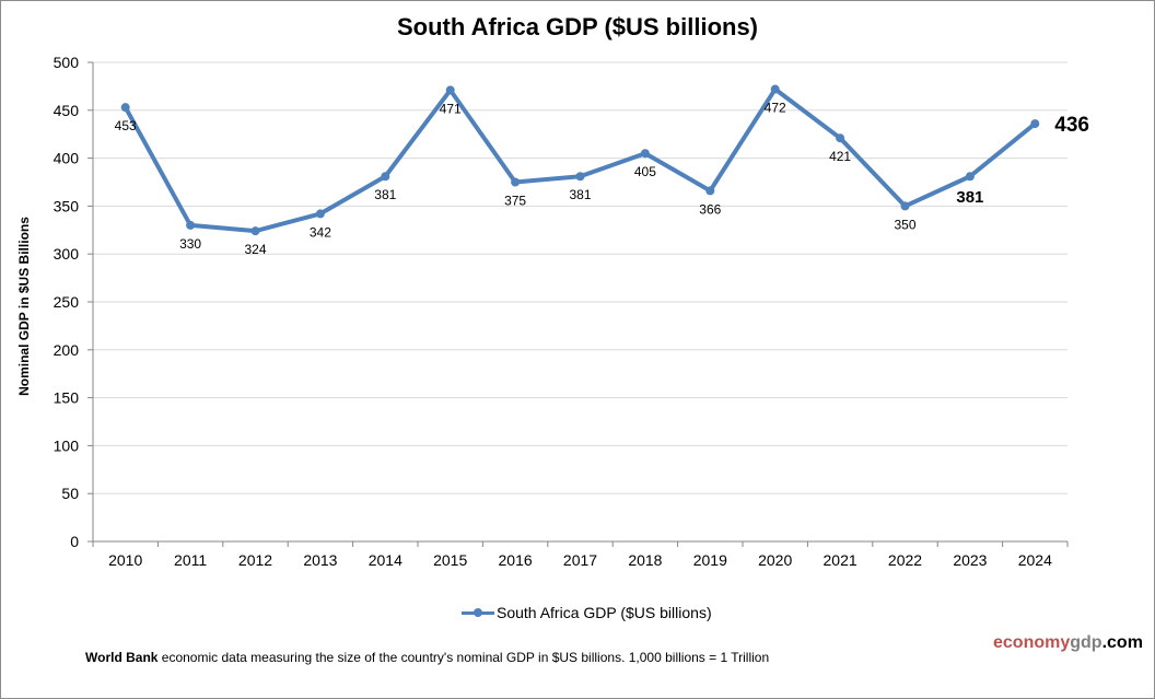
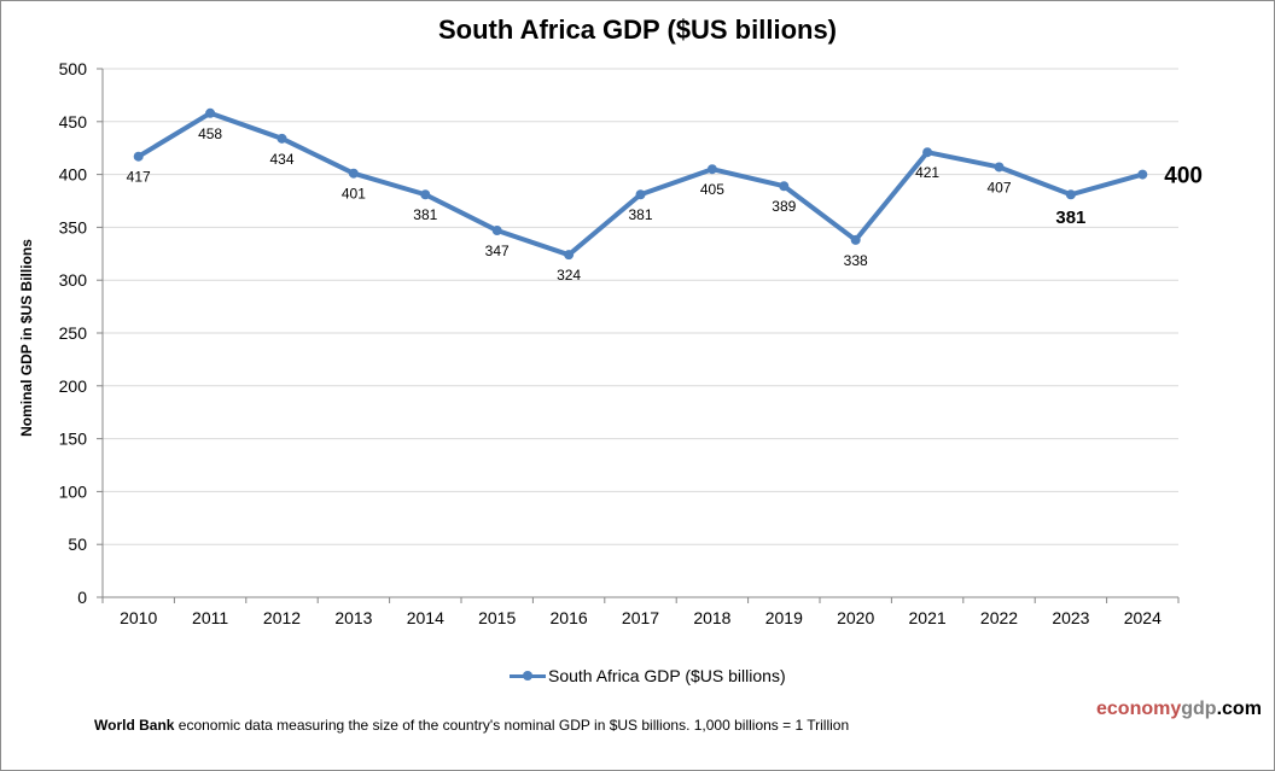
2010: 453 -> 417
2011: 330 -> 458
2012: 324 -> 434
2013: 342 -> 401
2015: 471 -> 347
2016: 375 -> 324
2019: 366 -> 389
2020: 472 -> 338
2022: 350 -> 407
2024: 436 -> 400
